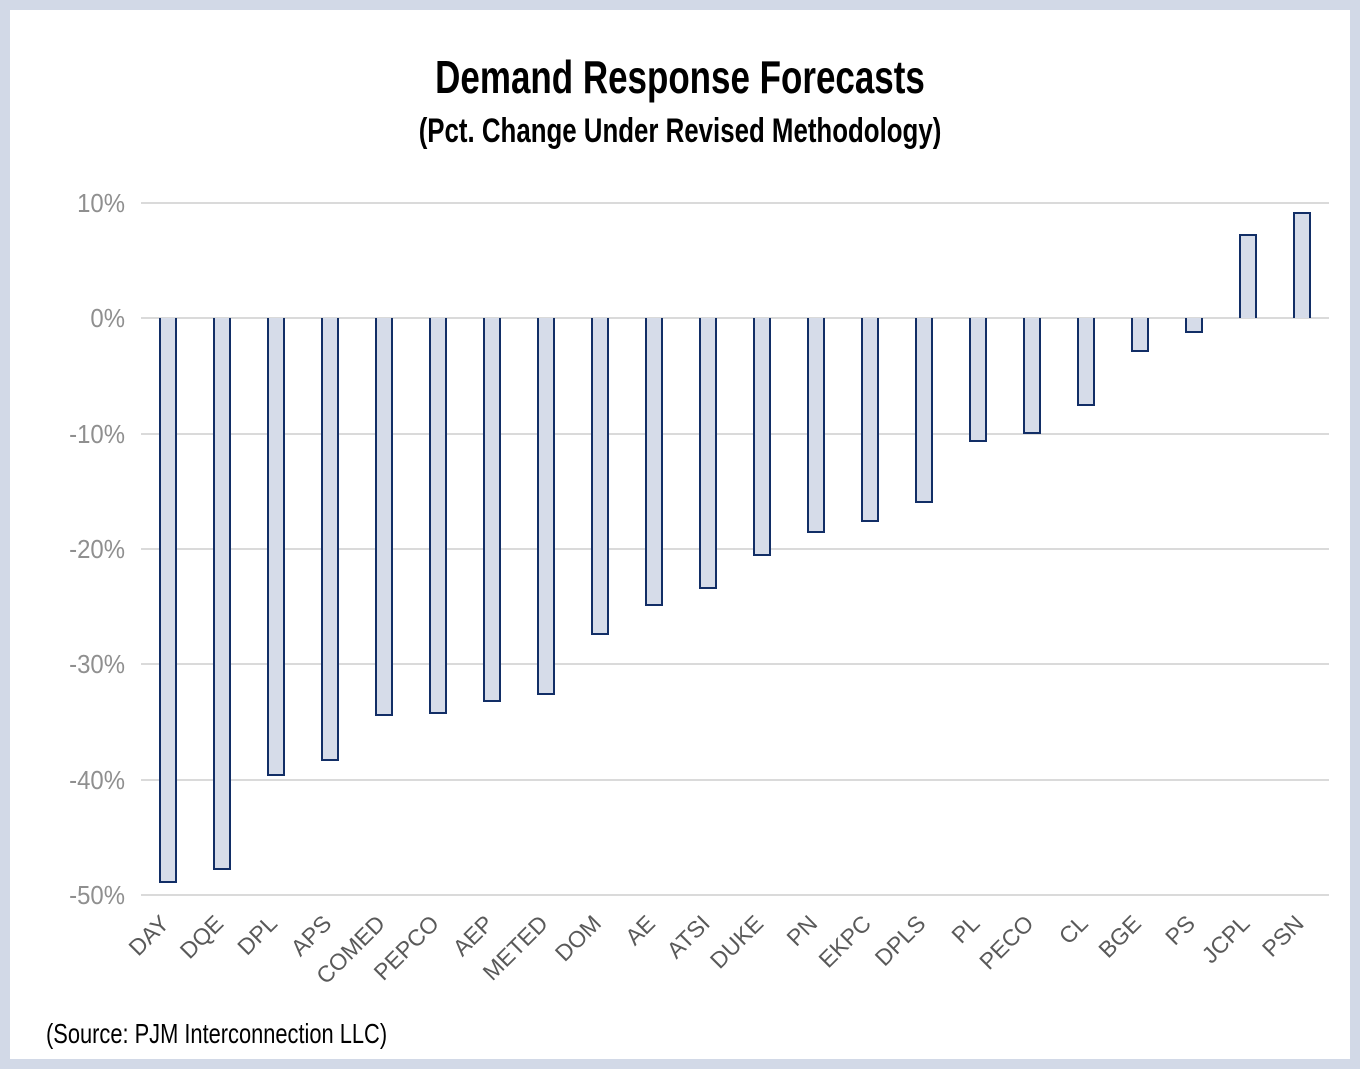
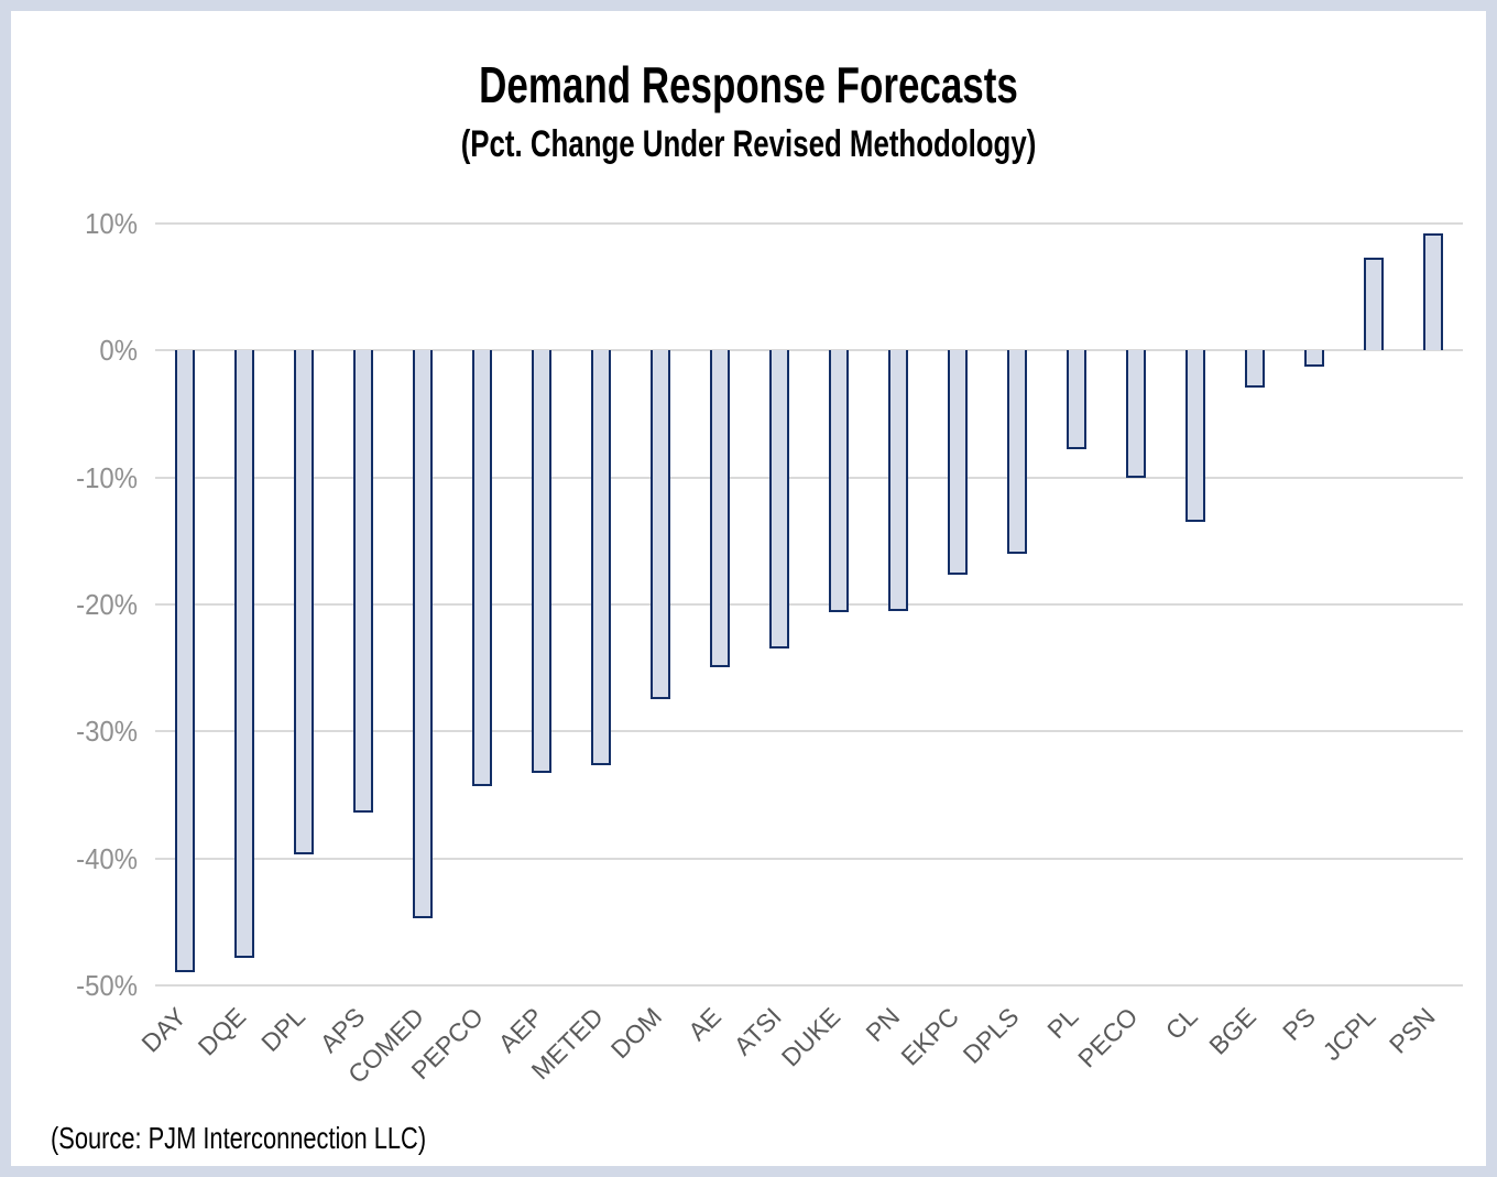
APS: -38.4% -> -36.4%
COMED: -34.5% -> -44.7%
PN: -18.6% -> -20.5%
PL: -10.7% -> -7.8%
CL: -7.6% -> -13.5%
